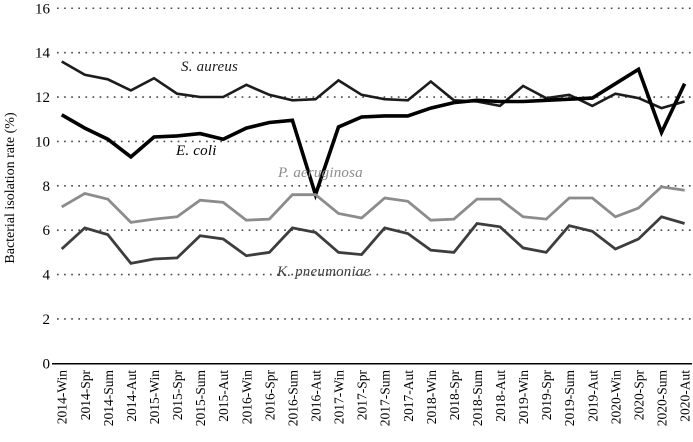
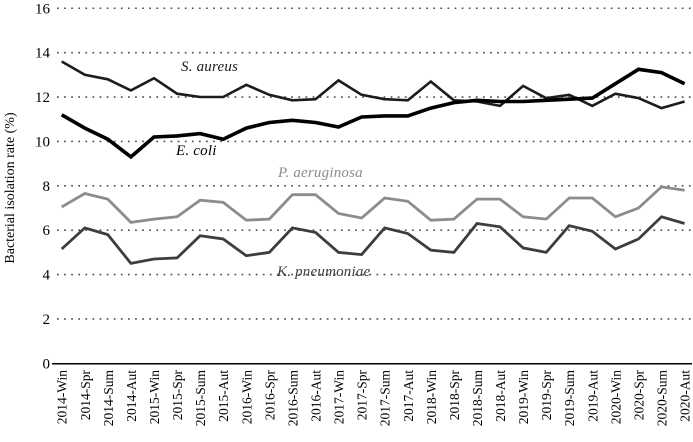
E. coli/2016-Aut: 7.6 -> 10.8
E. coli/2020-Sum: 10.4 -> 13.1
